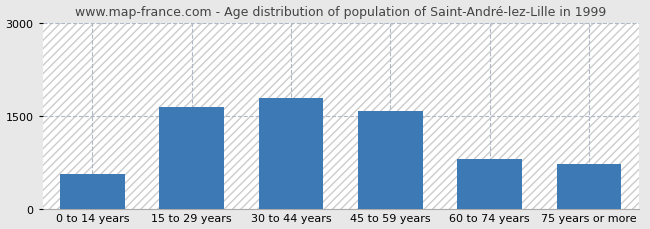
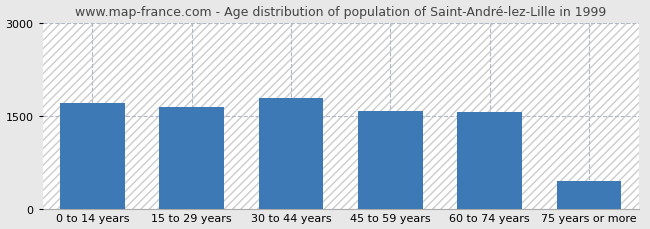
0 to 14 years: 560 -> 1700
60 to 74 years: 800 -> 1560
75 years or more: 720 -> 440
